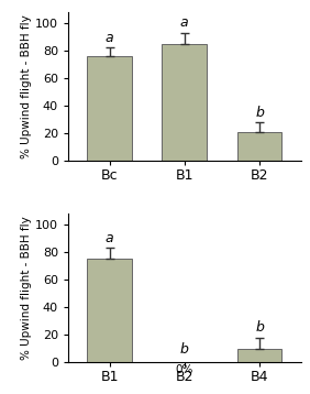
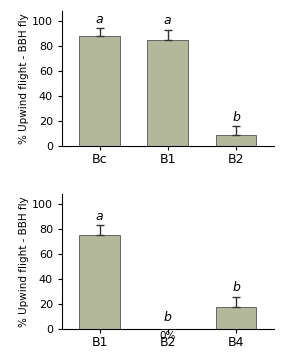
Bc: 76 -> 88
B2: 21 -> 9
B4: 10 -> 18
